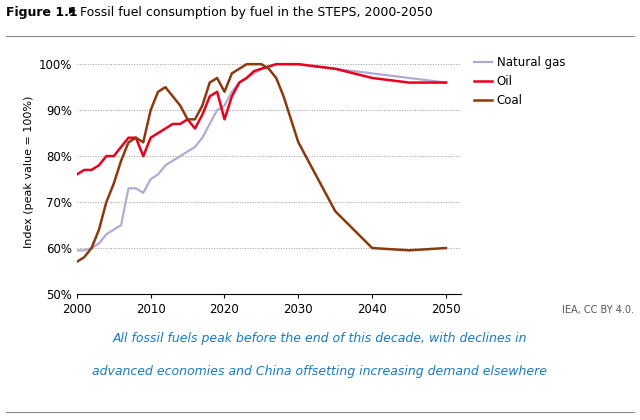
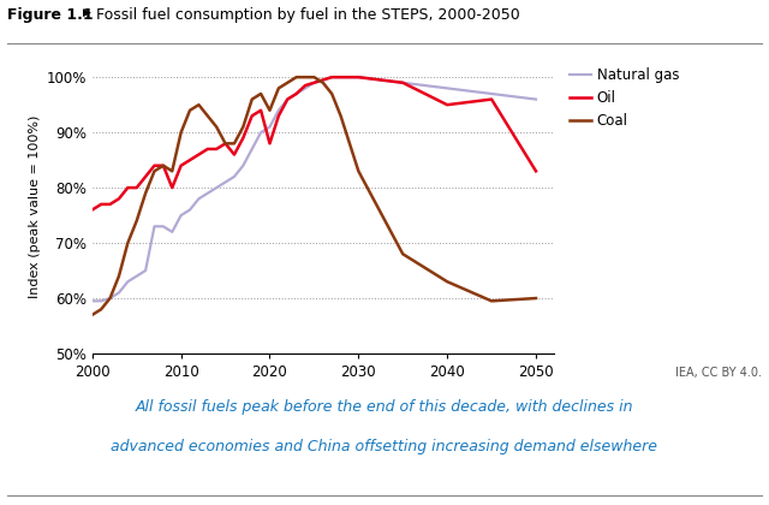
Oil/2040: 97.0% -> 95.0%
Coal/2040: 60.0% -> 63.0%
Oil/2050: 96.0% -> 83.0%
